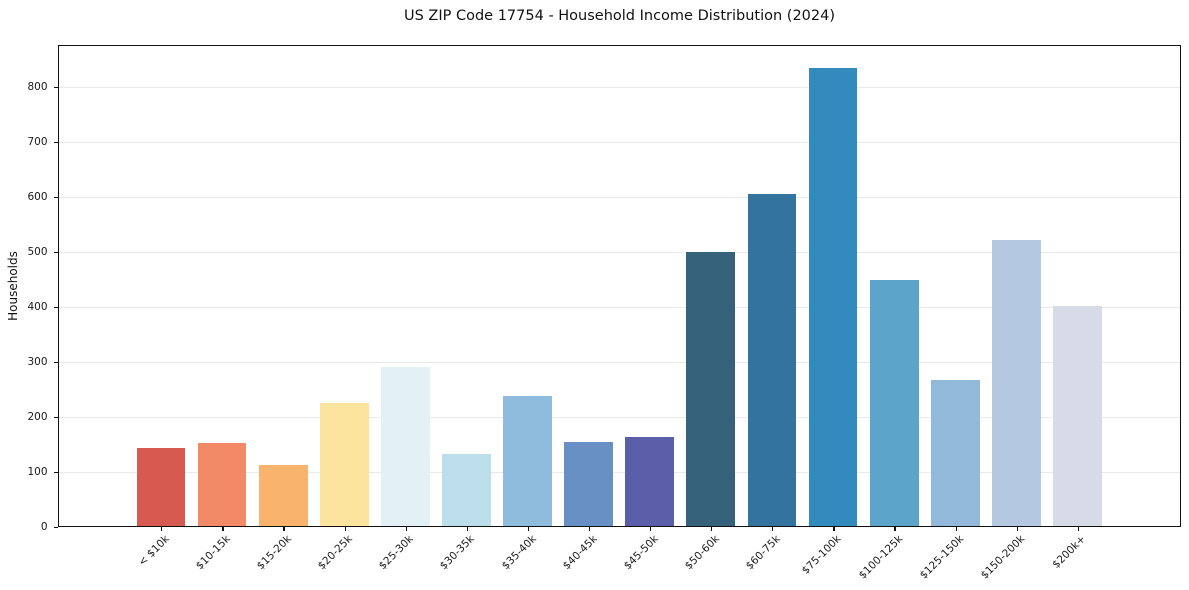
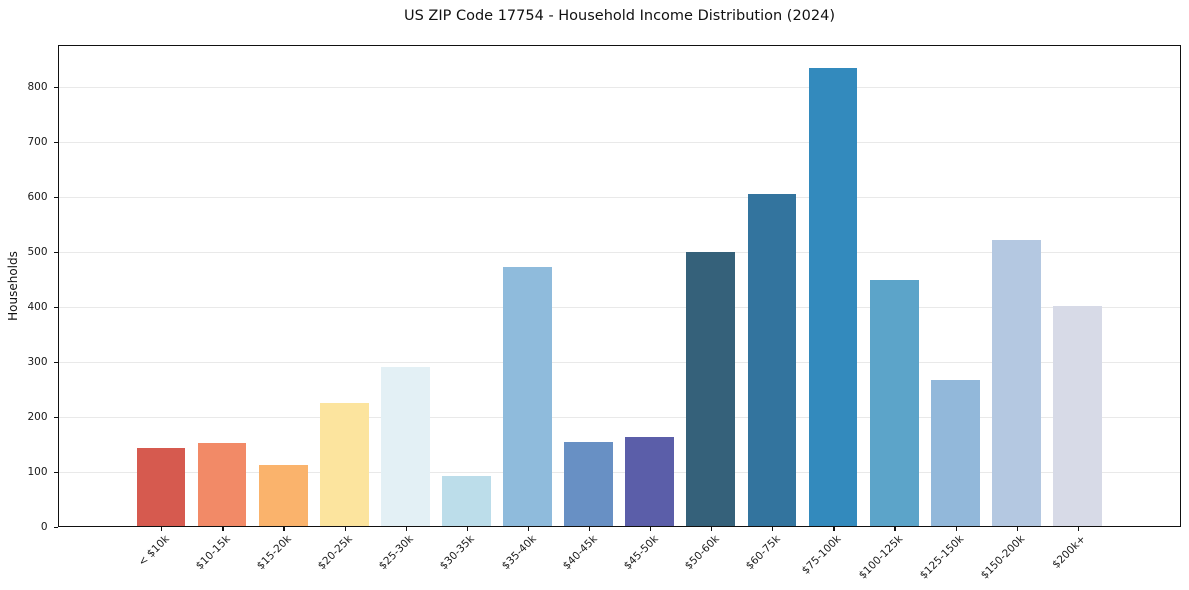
$30-35k: 130 -> 90
$35-40k: 240 -> 470
